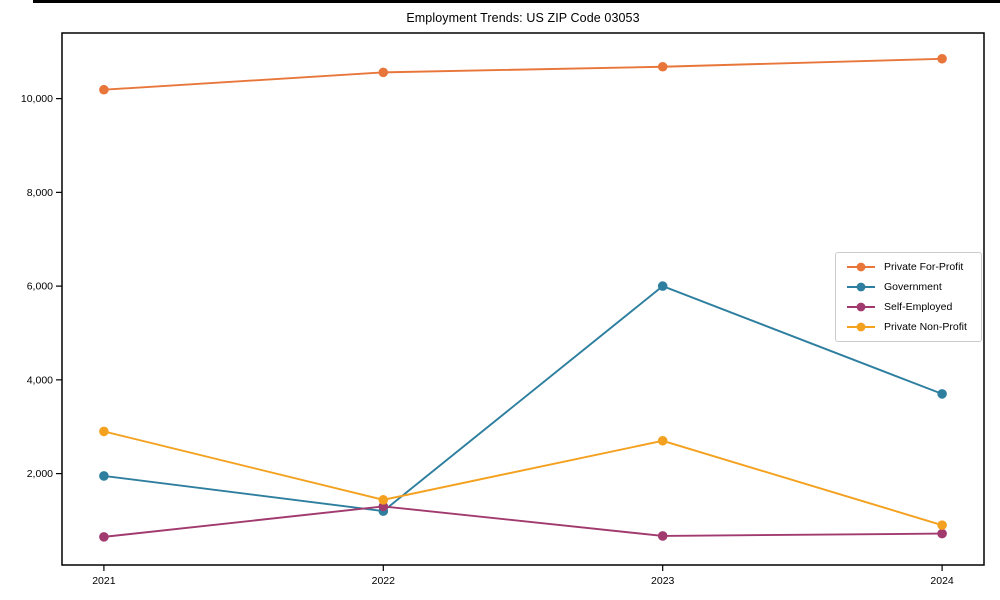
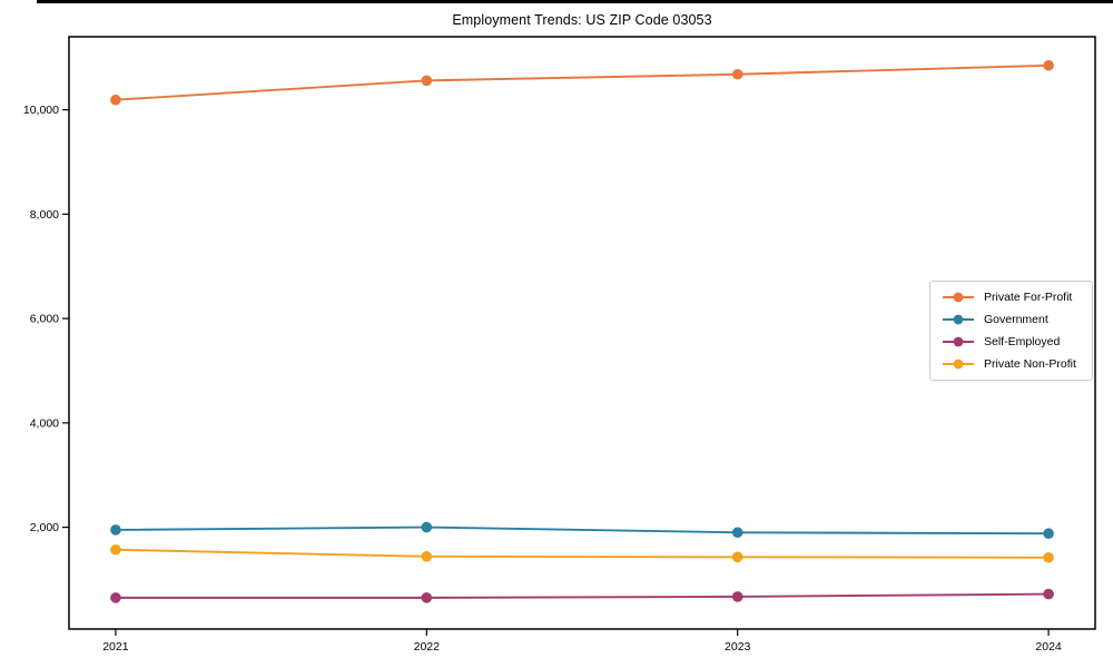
Private Non-Profit/2021: 2900 -> 1600
Government/2022: 1200 -> 2000
Self-Employed/2022: 1300 -> 600
Government/2023: 6000 -> 1900
Private Non-Profit/2023: 2700 -> 1400
Government/2024: 3700 -> 1900
Private Non-Profit/2024: 900 -> 1400
